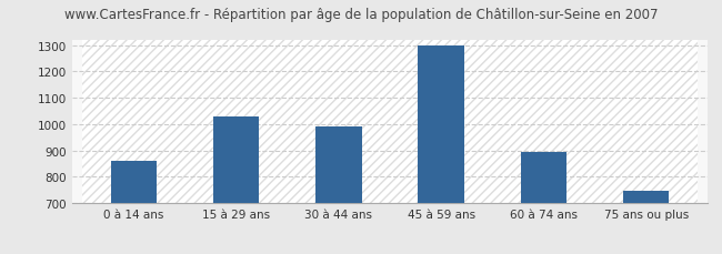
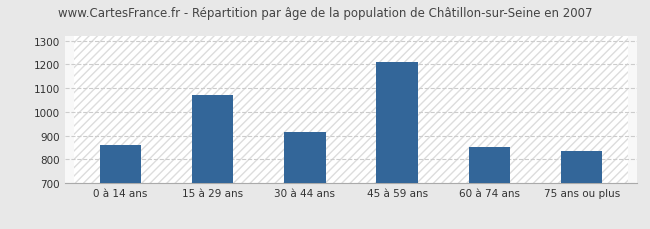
15 à 29 ans: 1030 -> 1070
30 à 44 ans: 990 -> 915
45 à 59 ans: 1300 -> 1210
60 à 74 ans: 895 -> 850
75 ans ou plus: 748 -> 835
